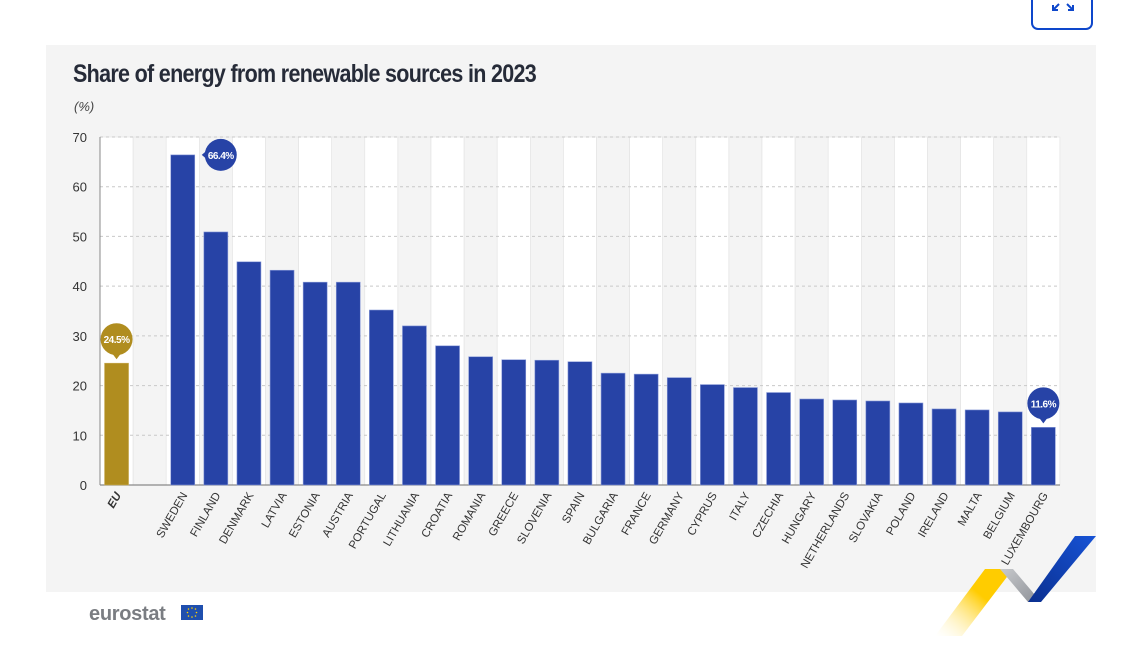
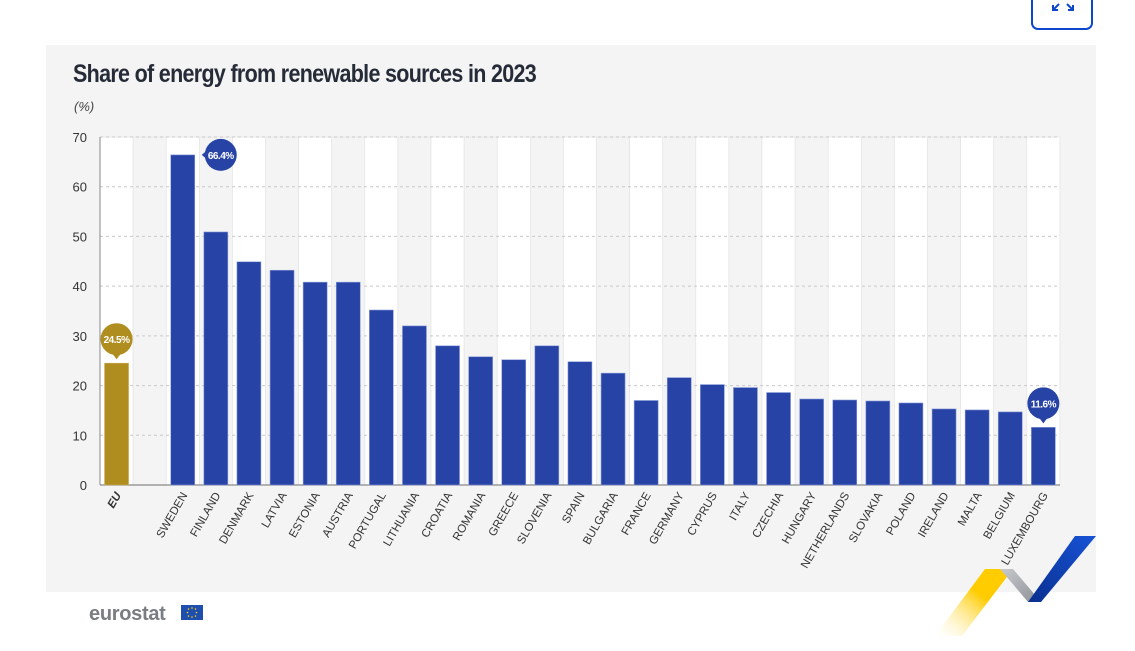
SLOVENIA: 25 -> 28
FRANCE: 22 -> 17
